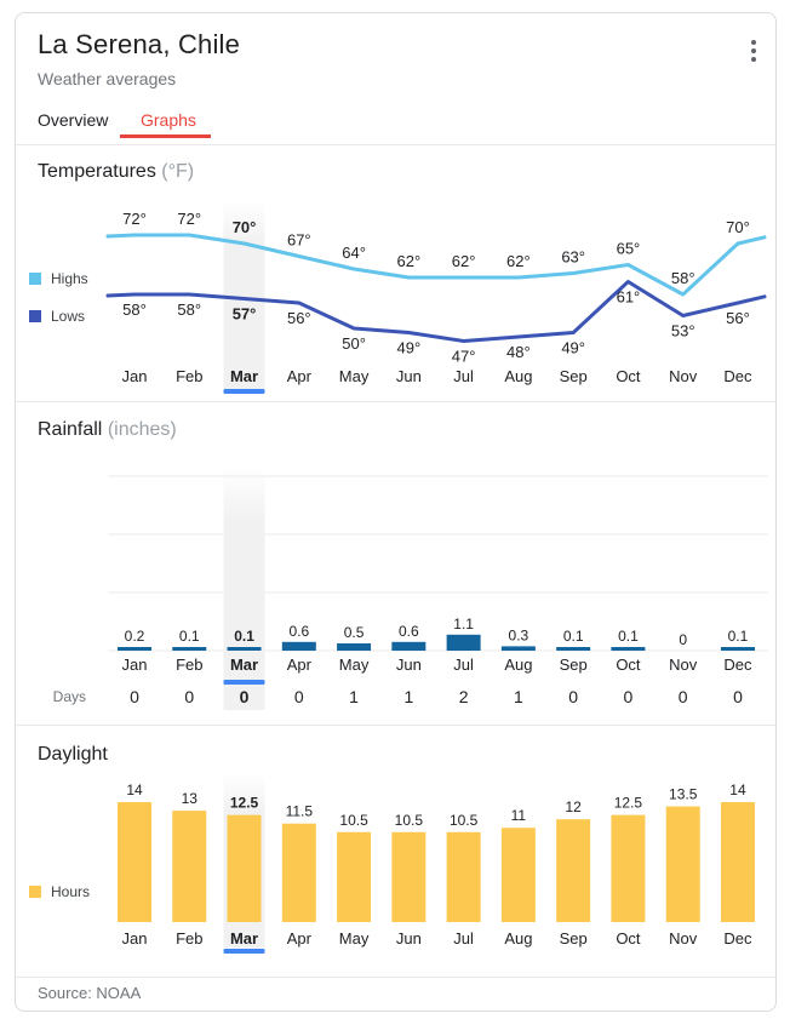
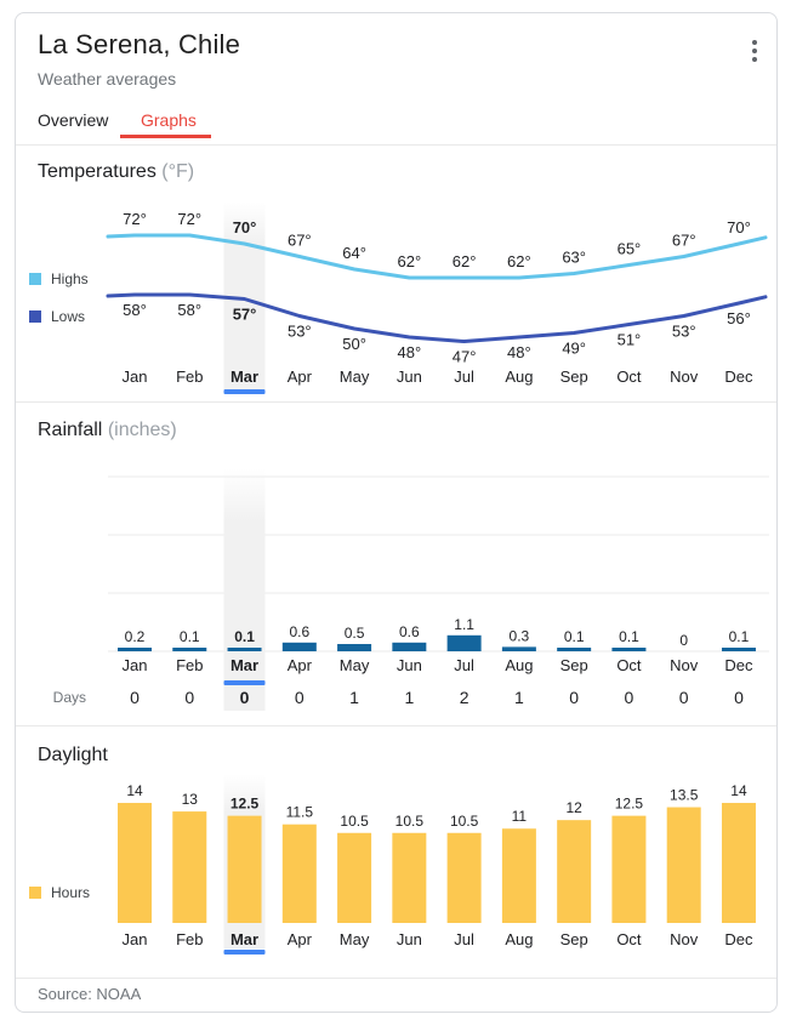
Temperatures/Lows/Apr: 56° -> 53°
Temperatures/Lows/Jun: 49° -> 48°
Temperatures/Lows/Oct: 61° -> 51°
Temperatures/Highs/Nov: 58° -> 67°
